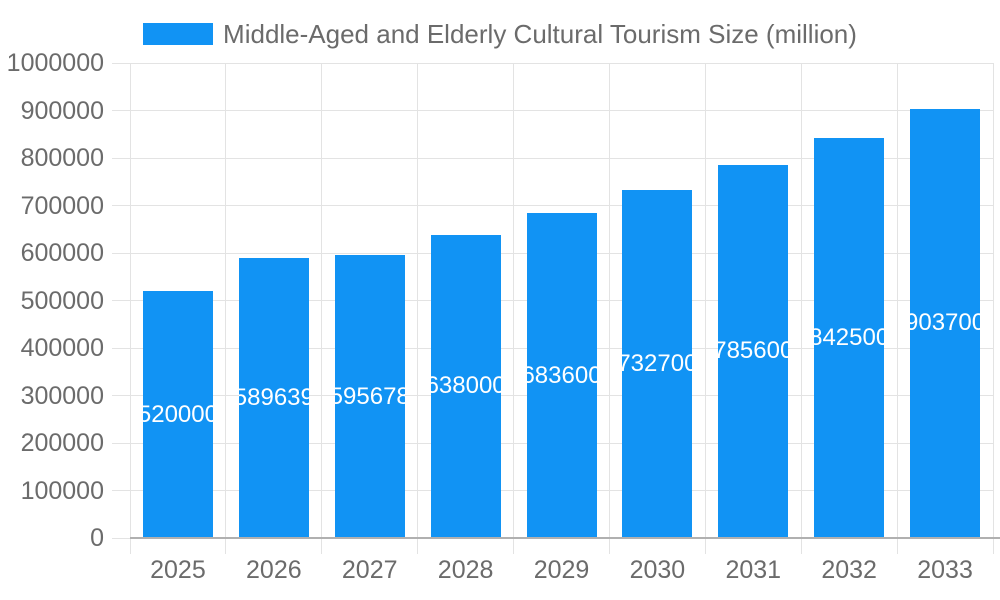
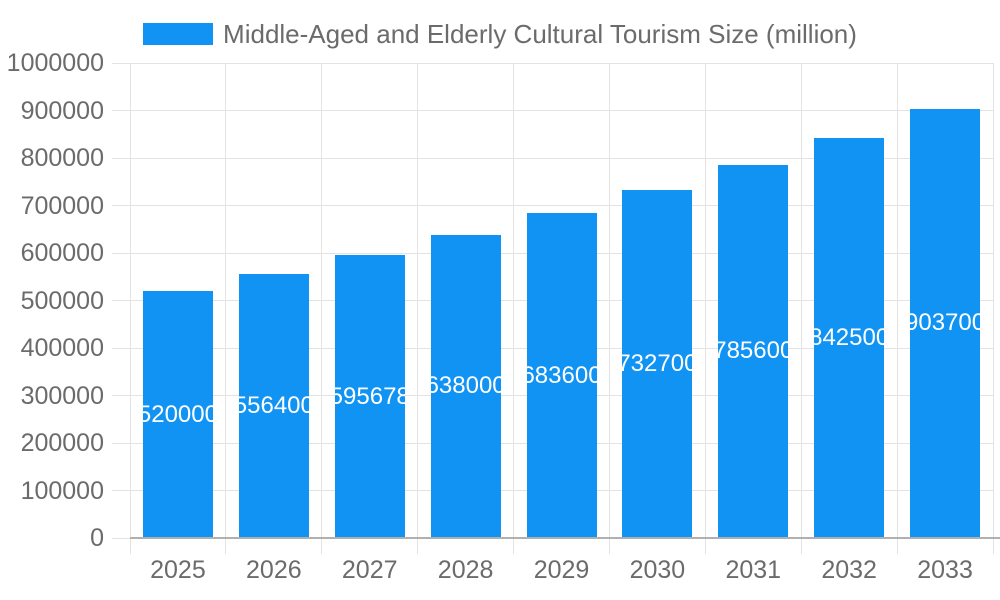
2026: 589639 -> 556400
